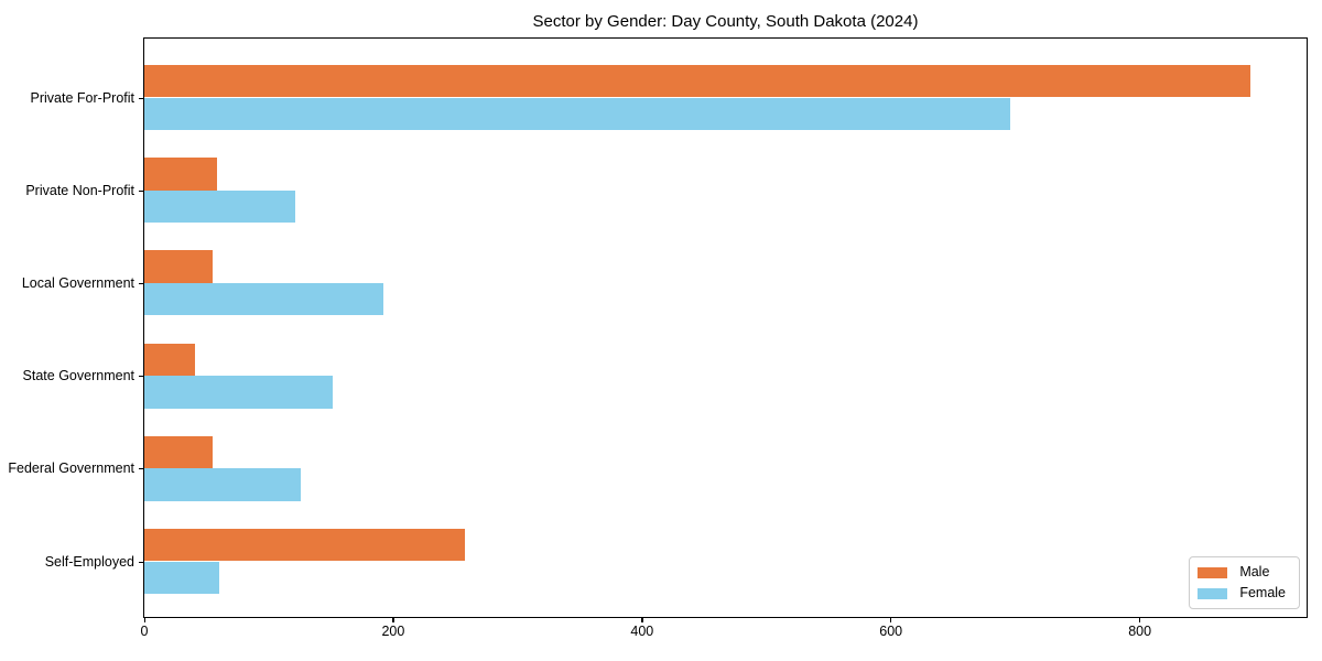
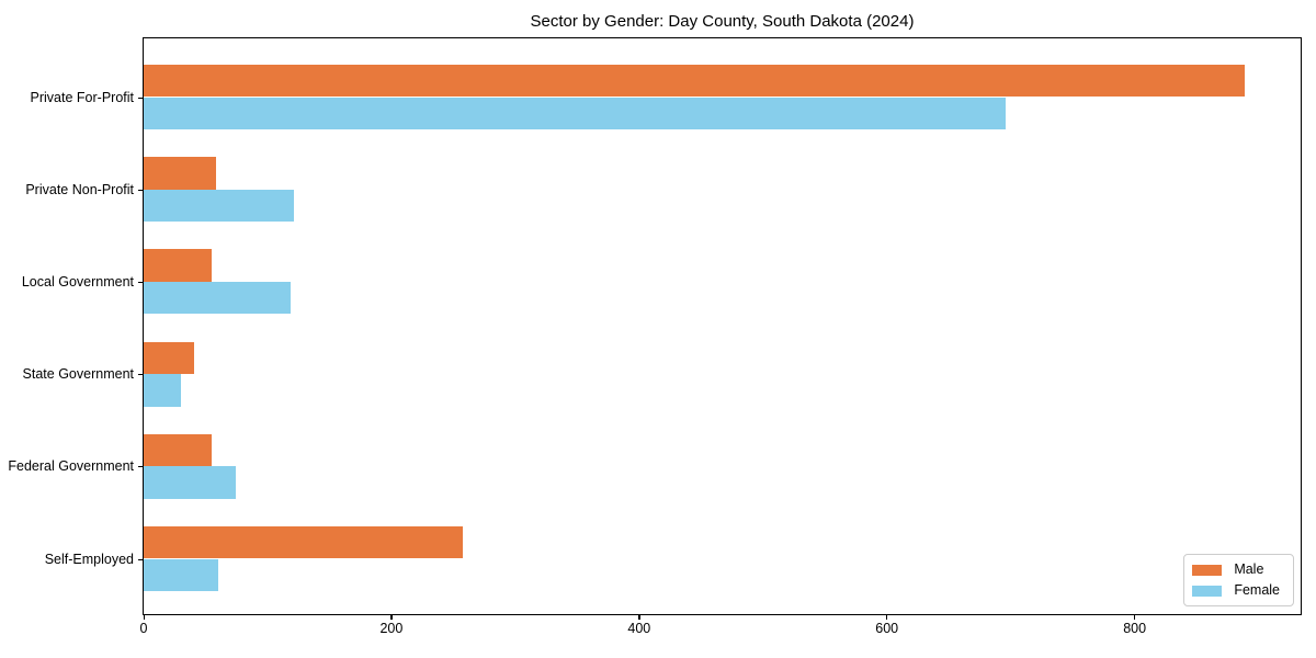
Female/Local Government: 192 -> 119
Female/State Government: 151 -> 30
Female/Federal Government: 126 -> 74
